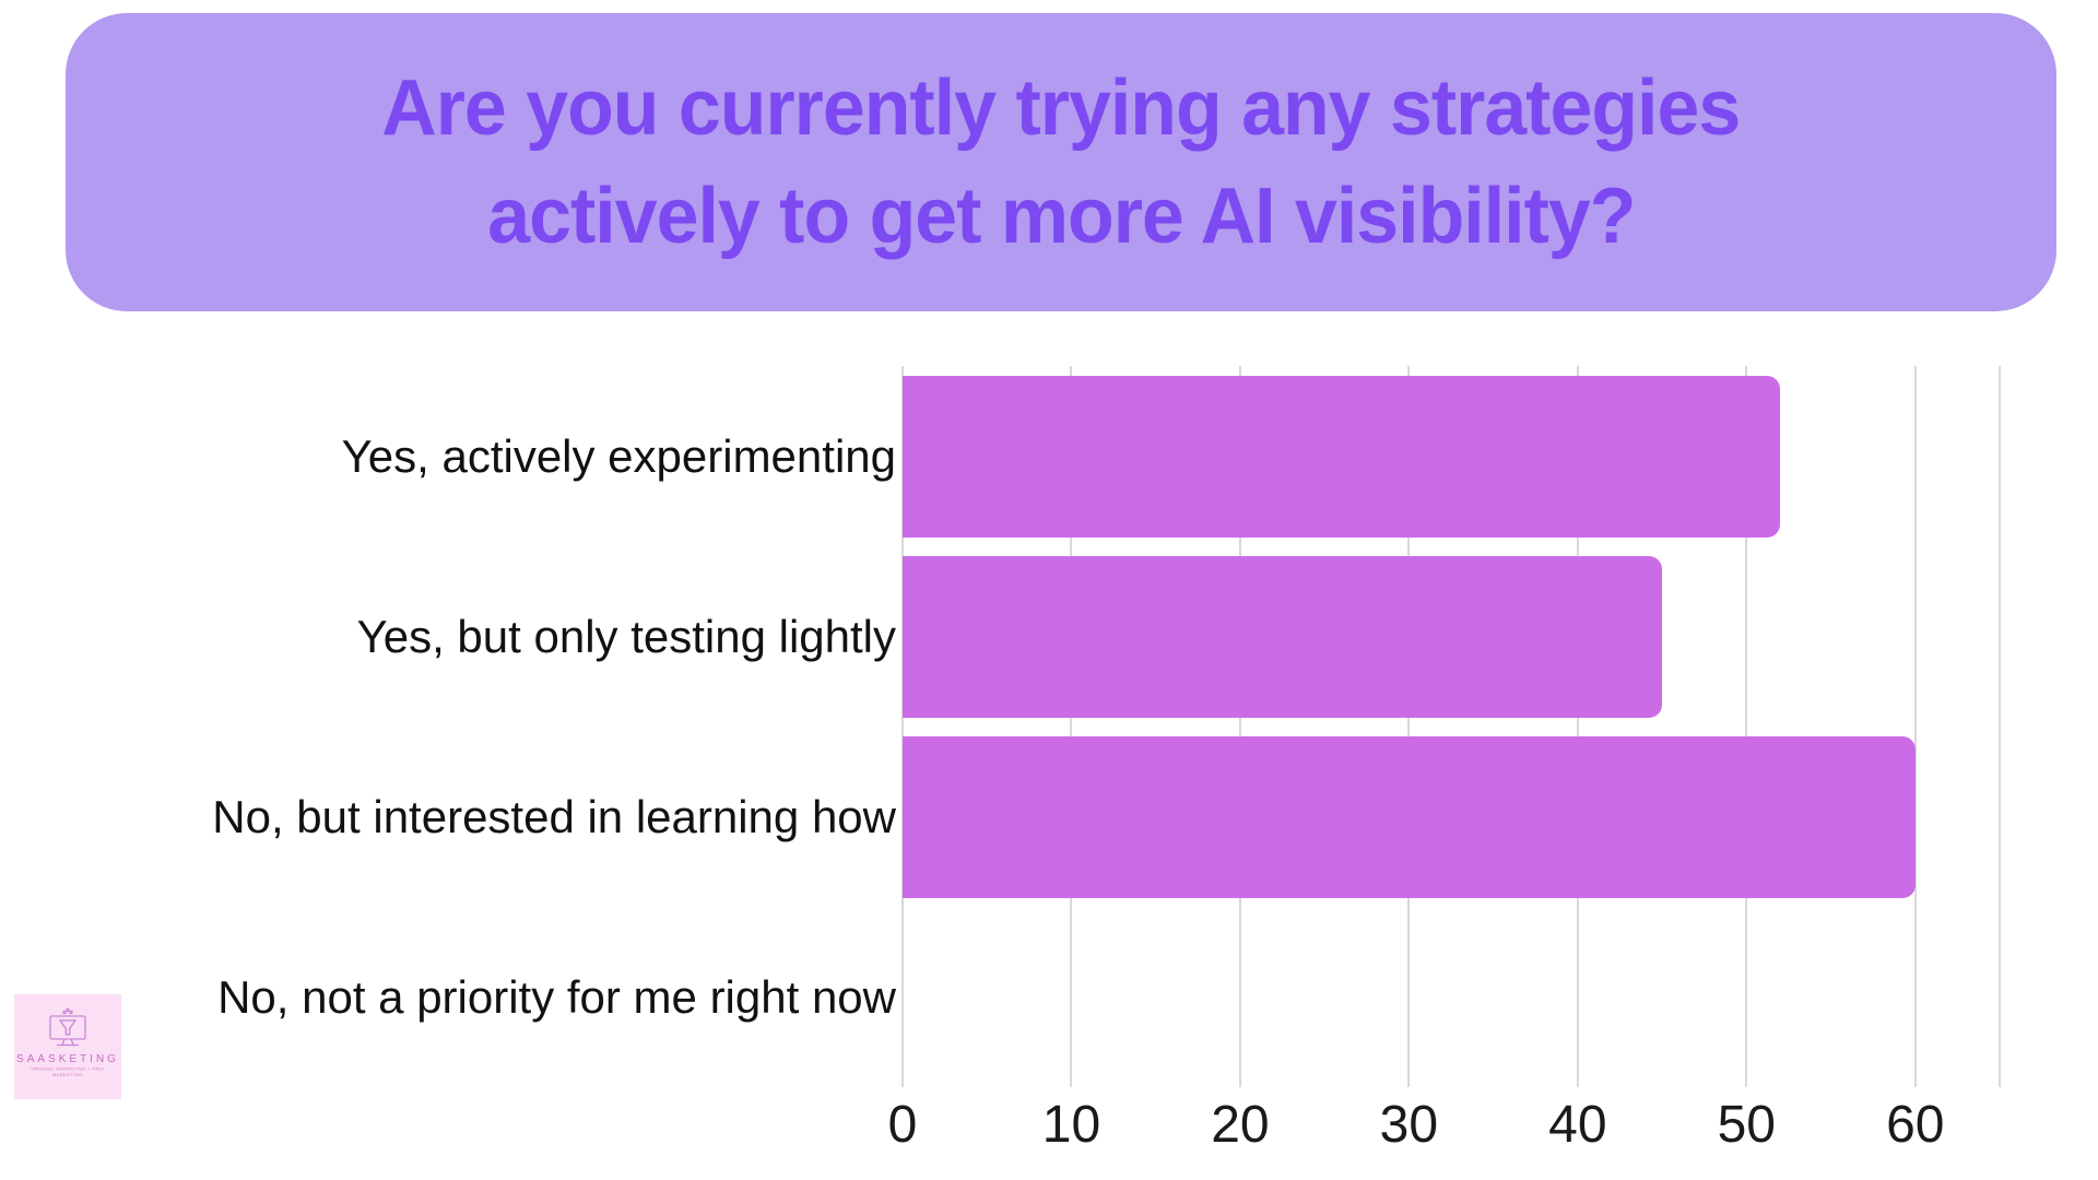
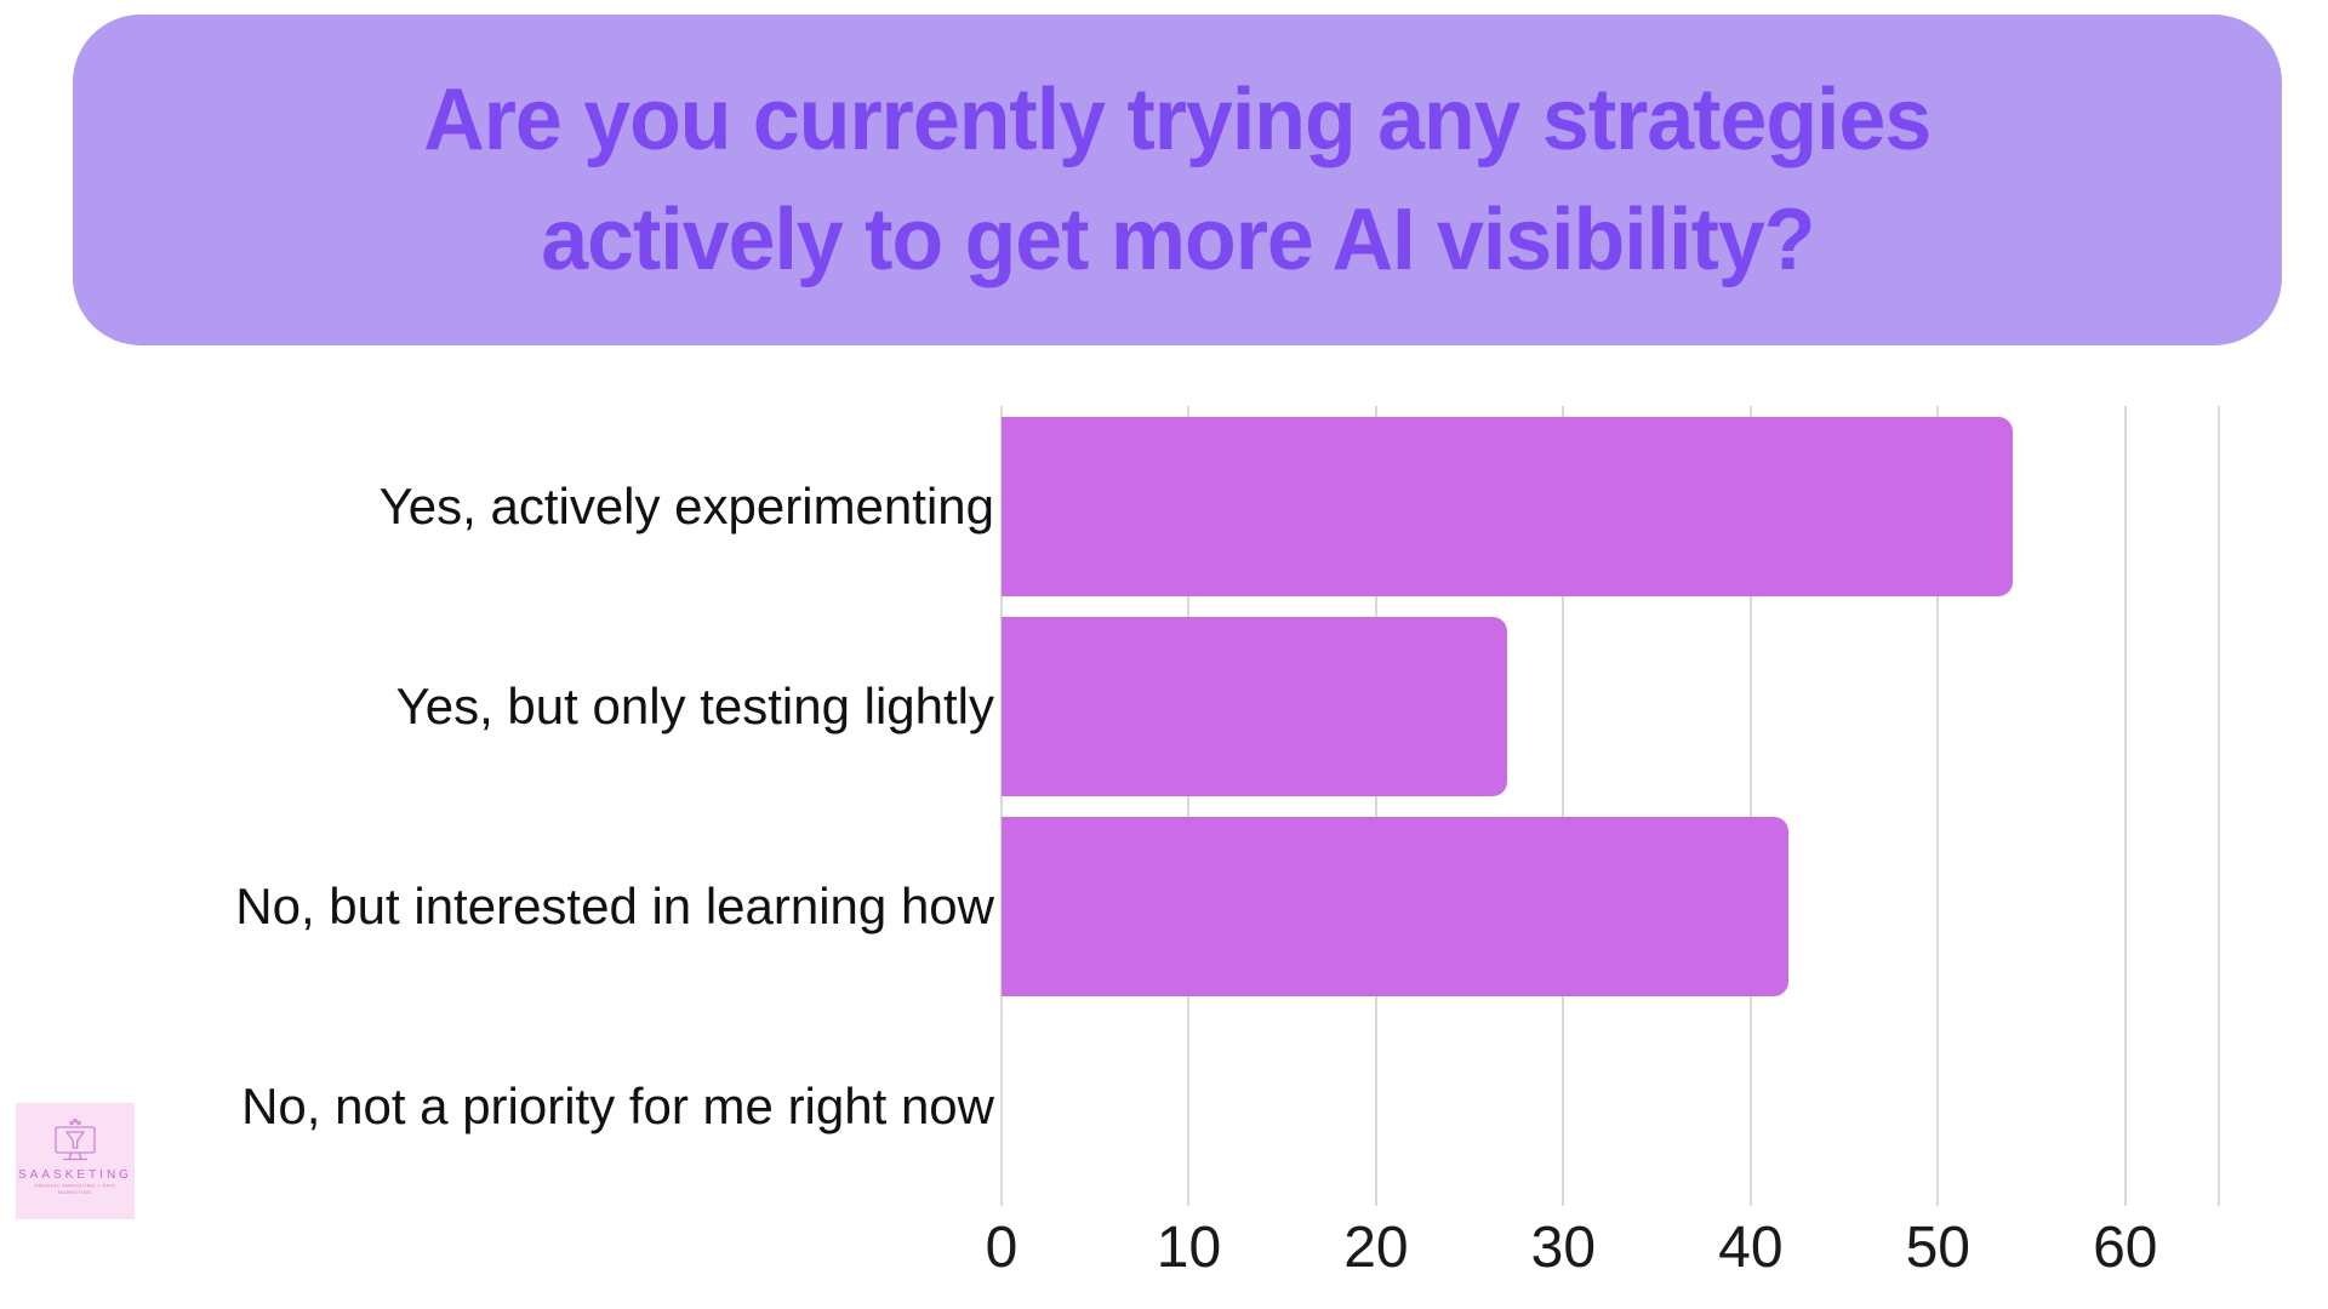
Yes, actively experimenting: 52 -> 54
Yes, but only testing lightly: 45 -> 27
No, but interested in learning how: 60 -> 42
